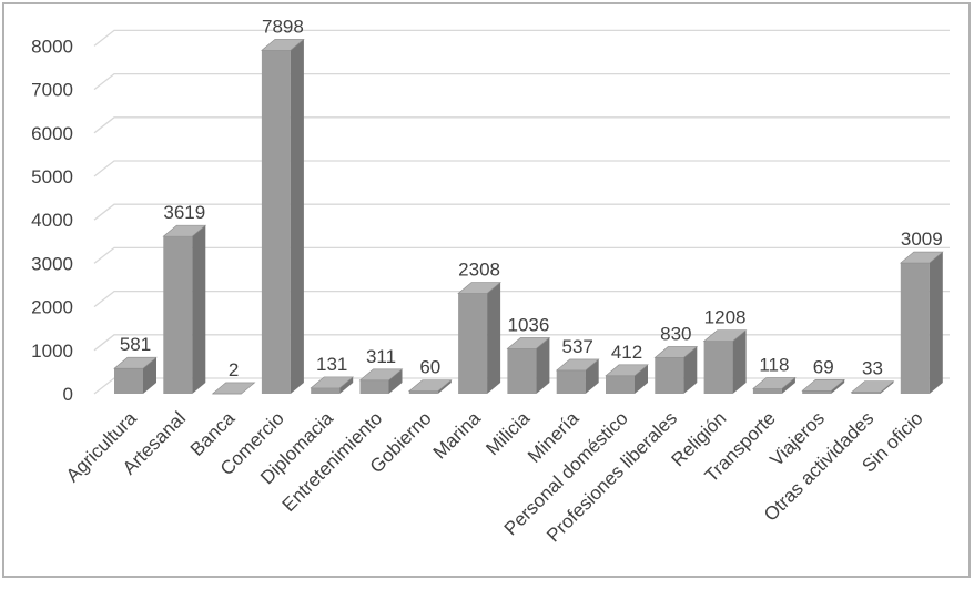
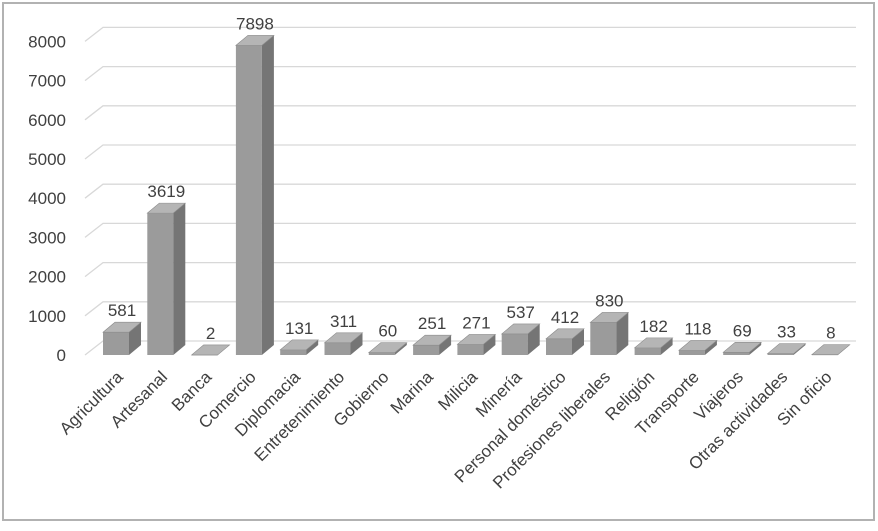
Marina: 2308 -> 251
Milicia: 1036 -> 271
Religión: 1208 -> 182
Sin oficio: 3009 -> 8
